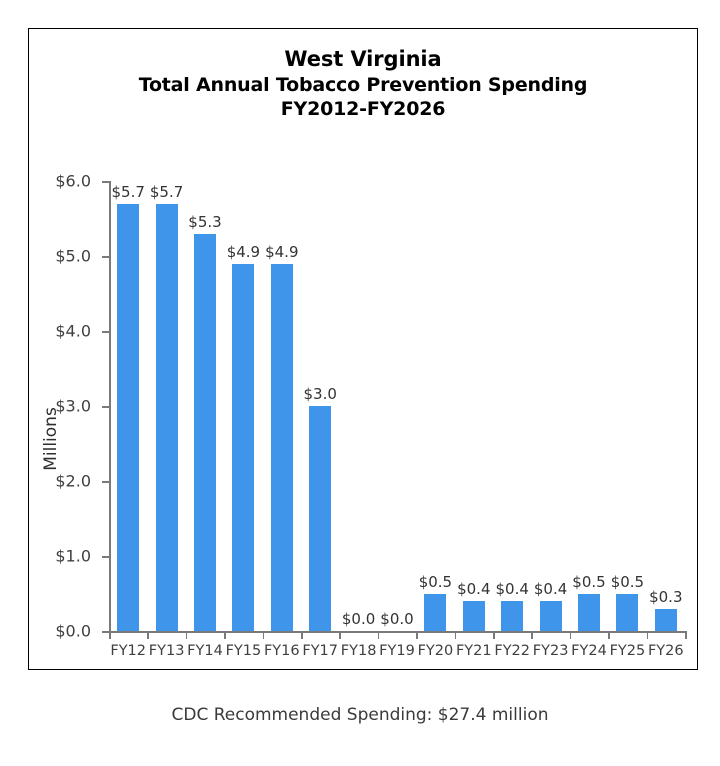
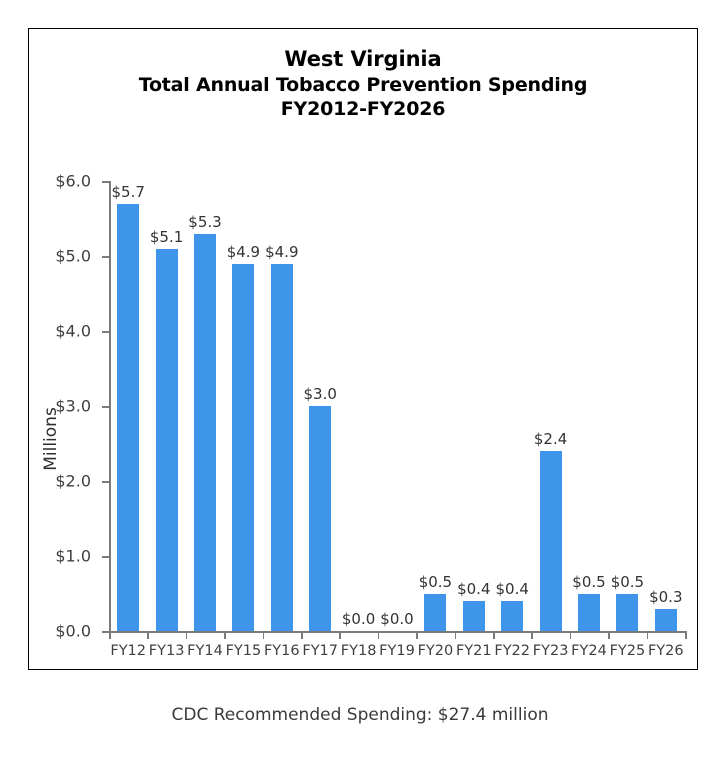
FY13: $5.7 -> $5.1
FY23: $0.4 -> $2.4
